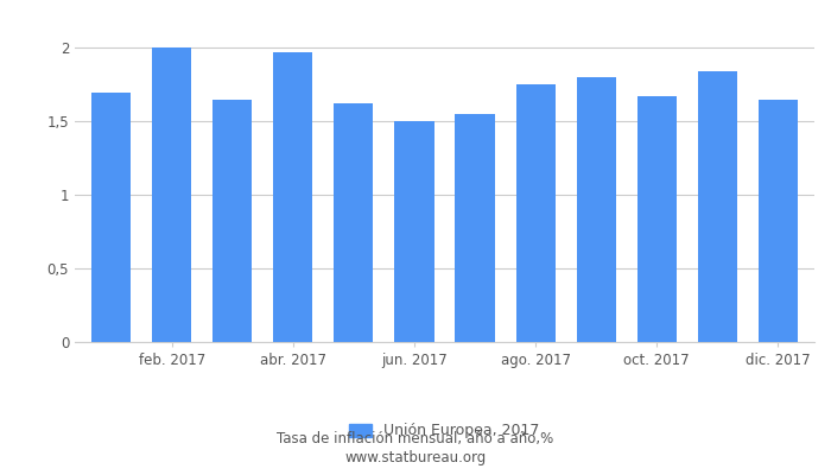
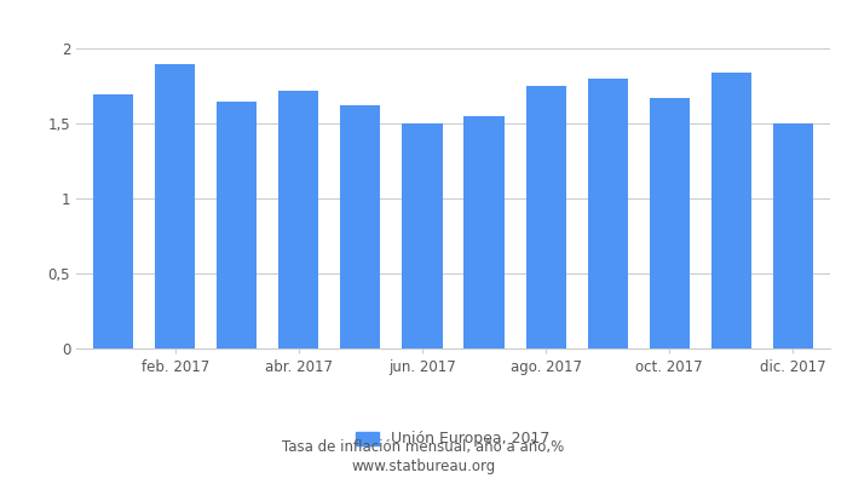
feb. 2017: 2,00 -> 1,90
abr. 2017: 1,97 -> 1,72
dic. 2017: 1,65 -> 1,50
